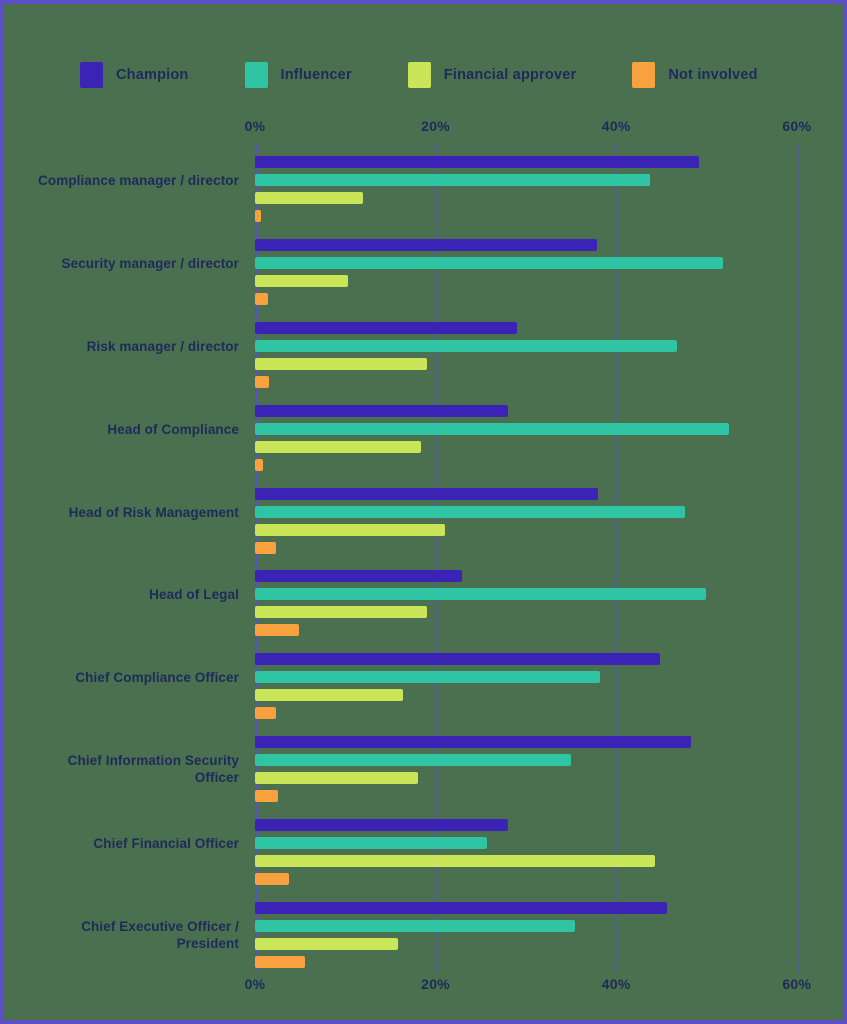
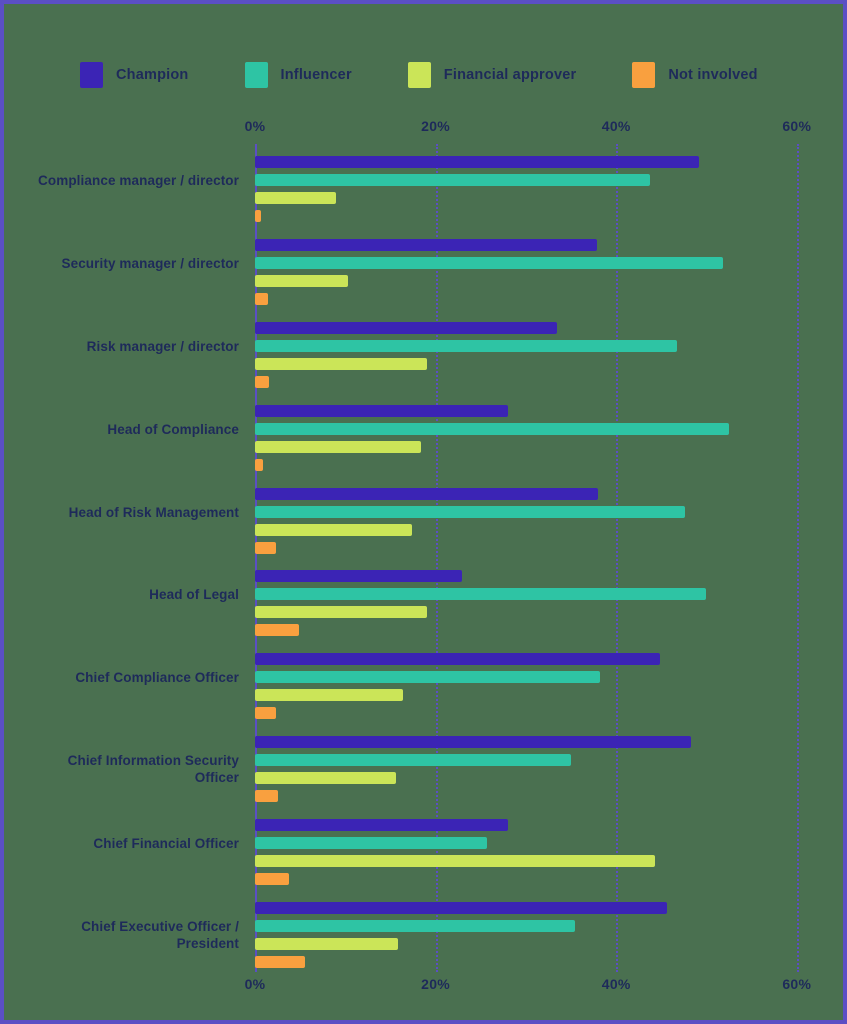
Financial approver/Compliance manager / director: 12% -> 9%
Champion/Risk manager / director: 29% -> 33%
Financial approver/Head of Risk Management: 21% -> 17%
Financial approver/Chief Information Security Officer: 18% -> 16%
